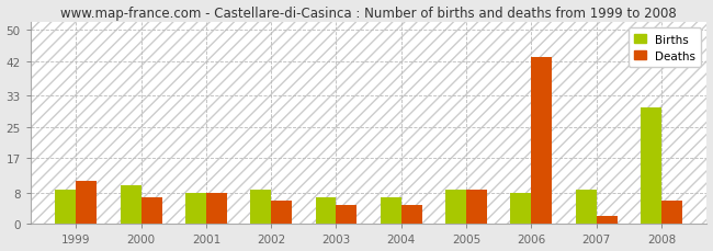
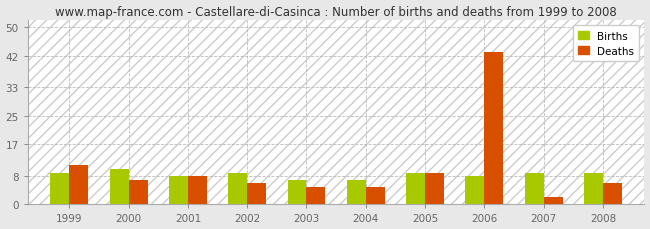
Births/2008: 30 -> 9
